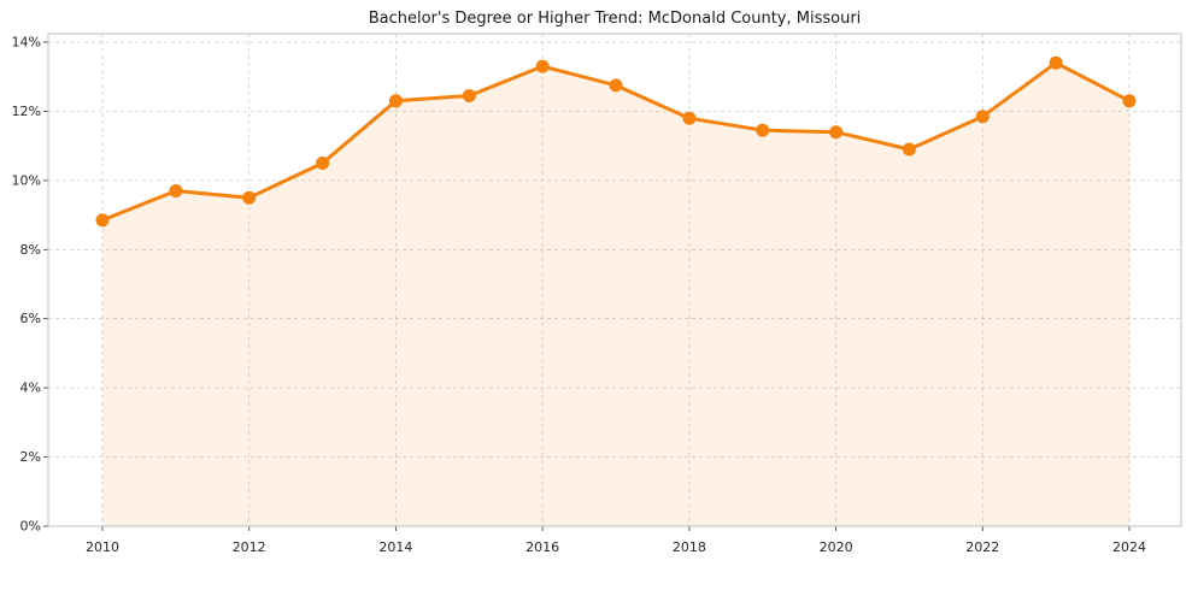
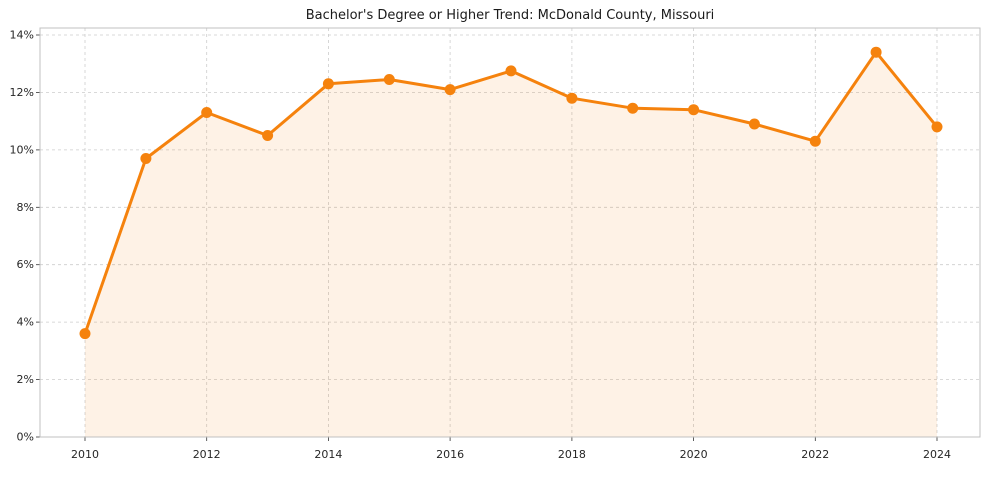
2010: 8.8% -> 3.6%
2012: 9.5% -> 11.3%
2016: 13.3% -> 12.1%
2022: 11.8% -> 10.3%
2024: 12.3% -> 10.8%
